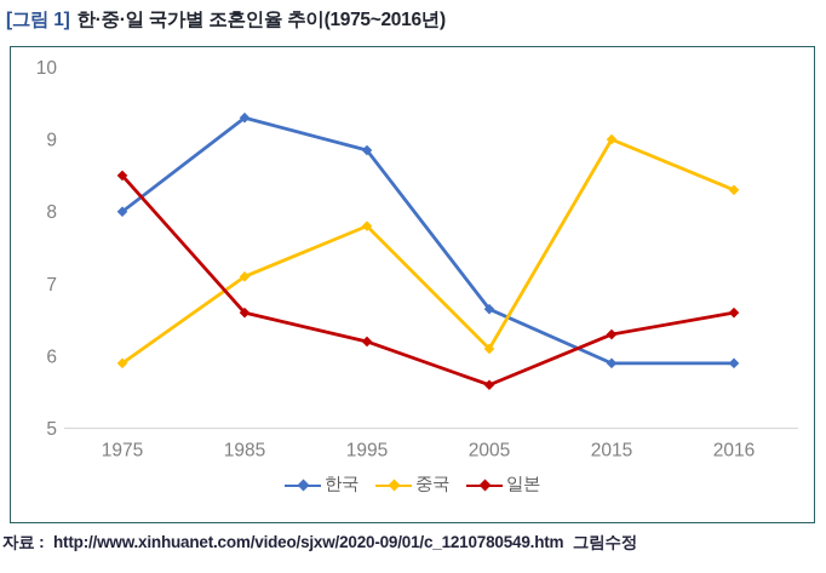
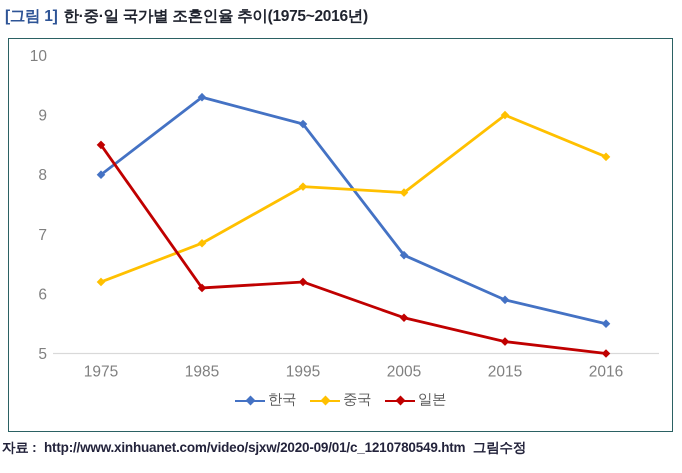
중국/1975: 5.9 -> 6.2
중국/1985: 7.1 -> 6.8
일본/1985: 6.6 -> 6.1
중국/2005: 6.1 -> 7.7
일본/2015: 6.3 -> 5.2
한국/2016: 5.9 -> 5.5
일본/2016: 6.6 -> 5.0
